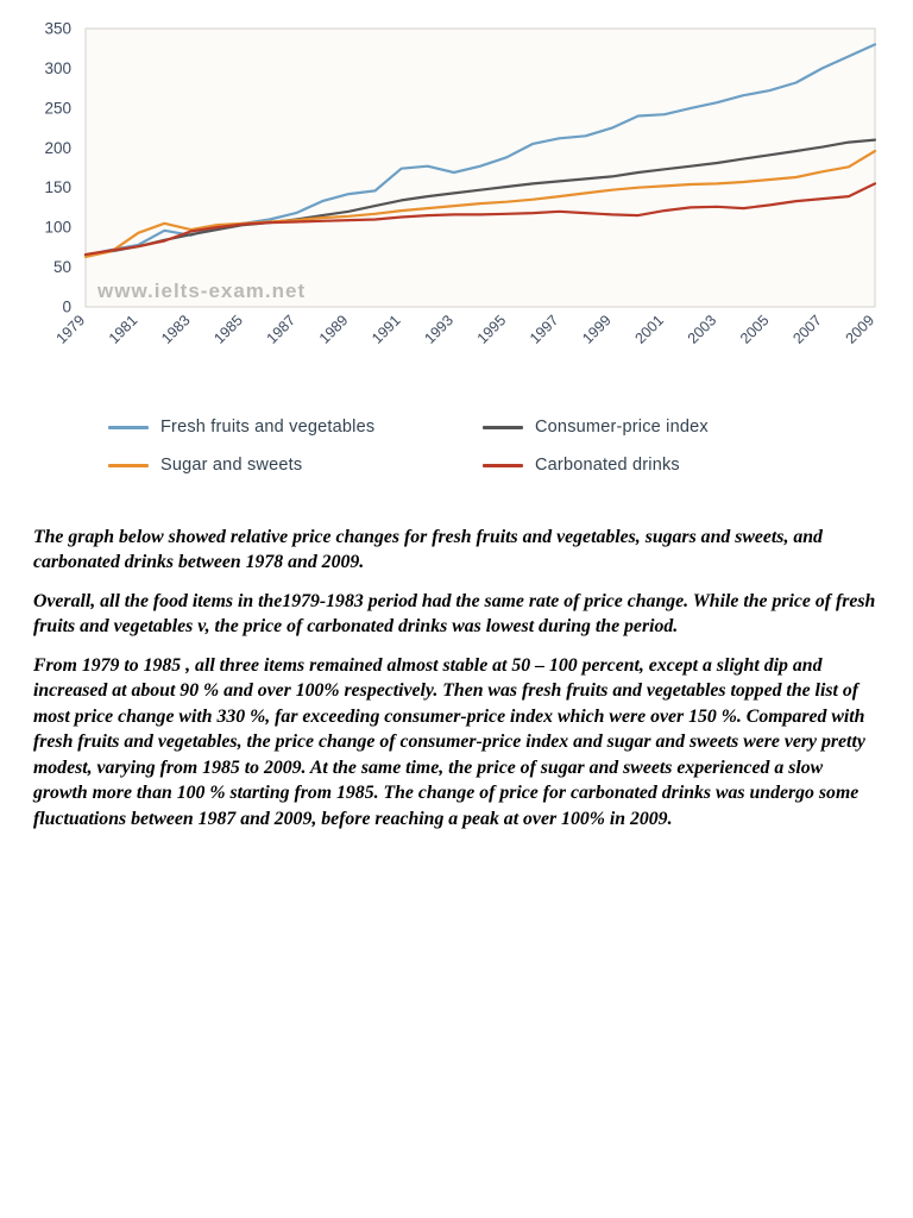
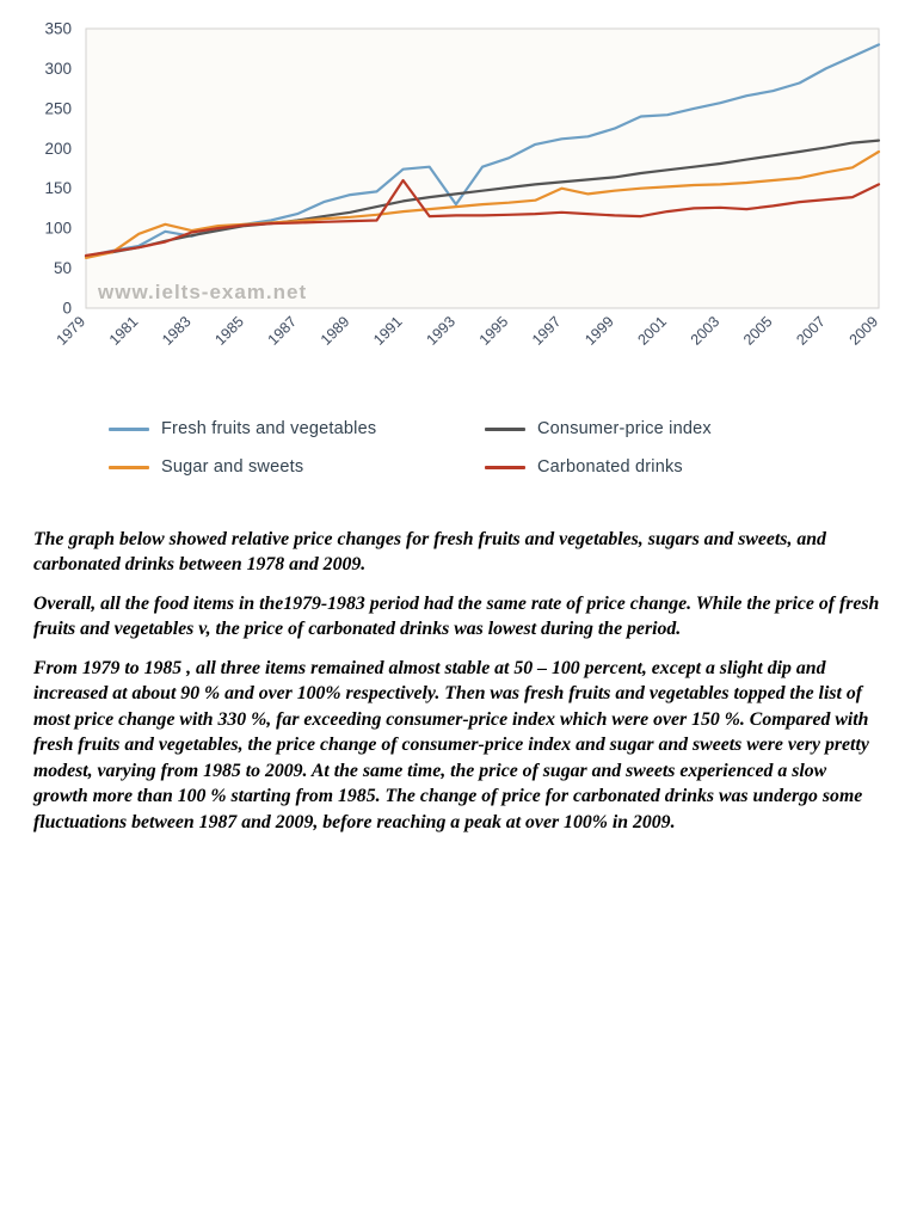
Carbonated drinks/1991: 110 -> 160
Fresh fruits and vegetables/1993: 170 -> 130
Sugar and sweets/1997: 140 -> 150
